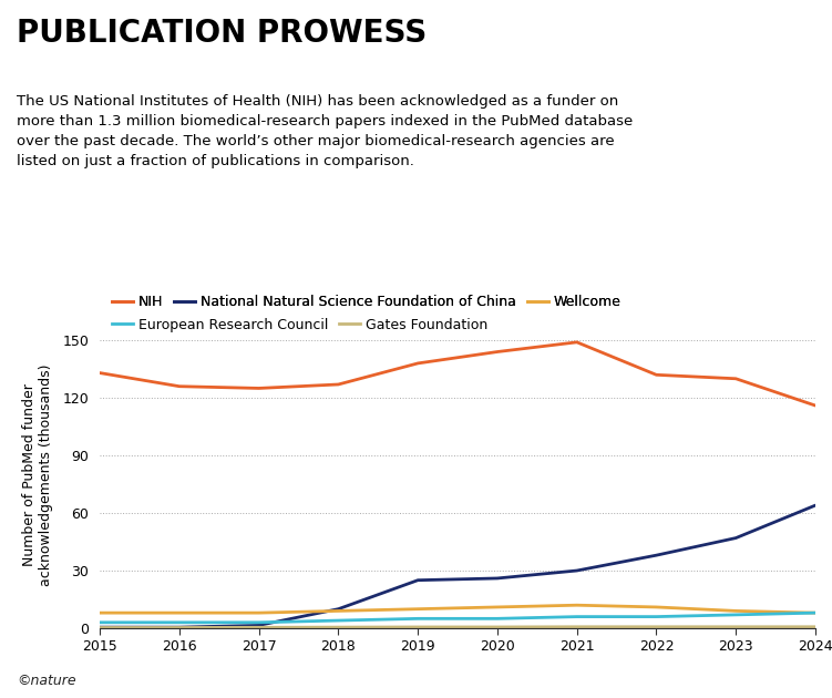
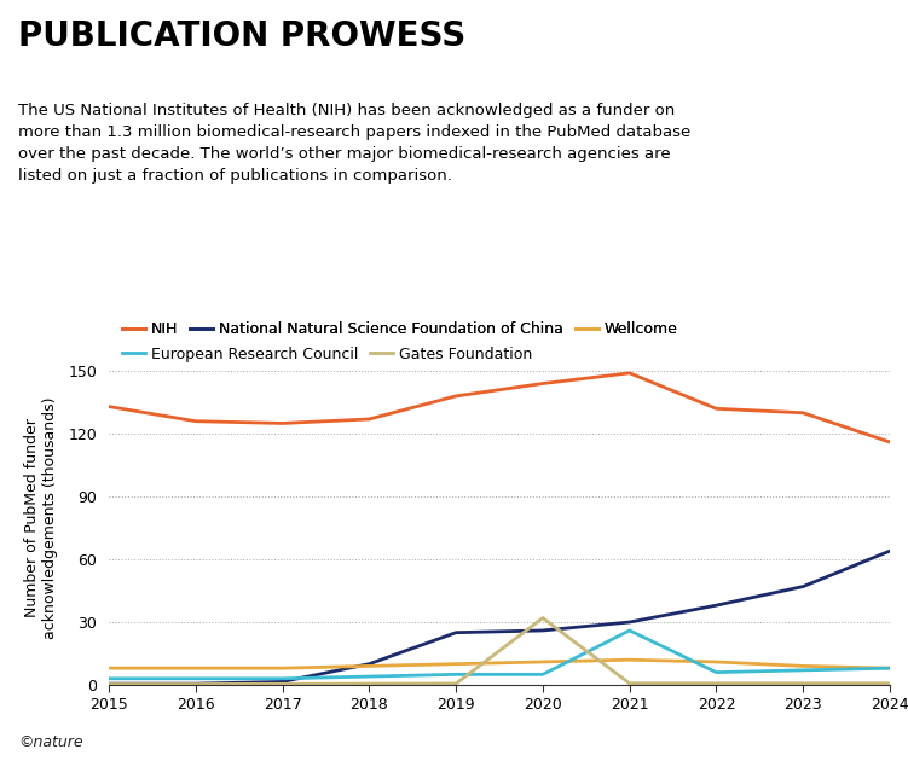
Gates Foundation/2020: 1 -> 32
European Research Council/2021: 6 -> 26
